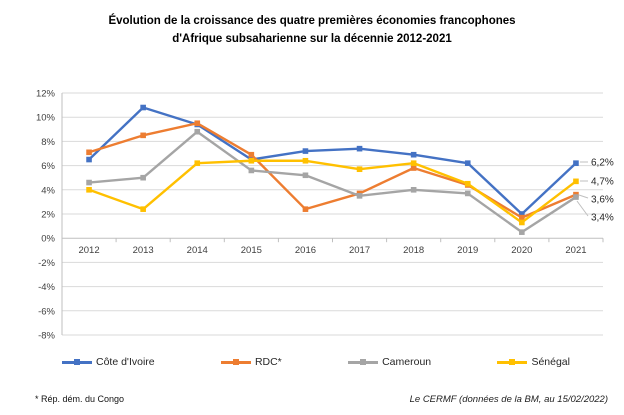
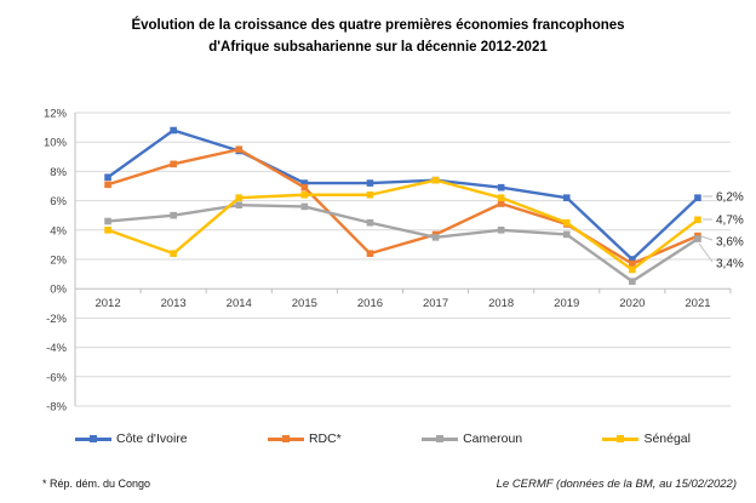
Côte d'Ivoire/2012: 6.5% -> 7.6%
Cameroun/2014: 8.8% -> 5.7%
Côte d'Ivoire/2015: 6.5% -> 7.2%
Cameroun/2016: 5.2% -> 4.5%
Sénégal/2017: 5.7% -> 7.4%
